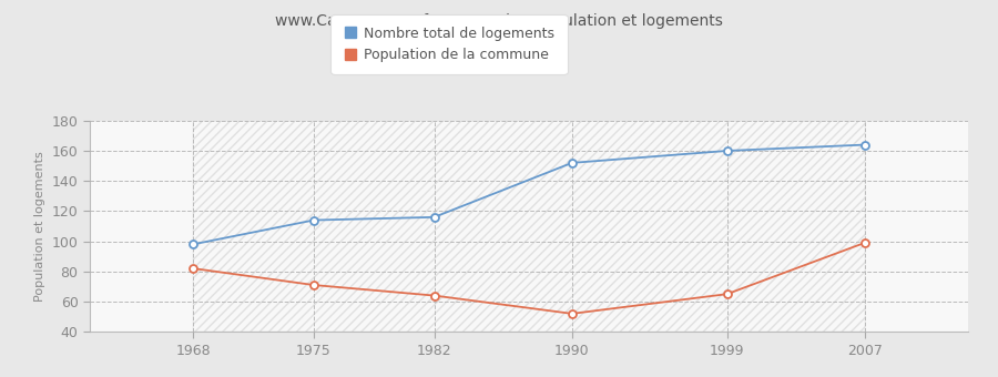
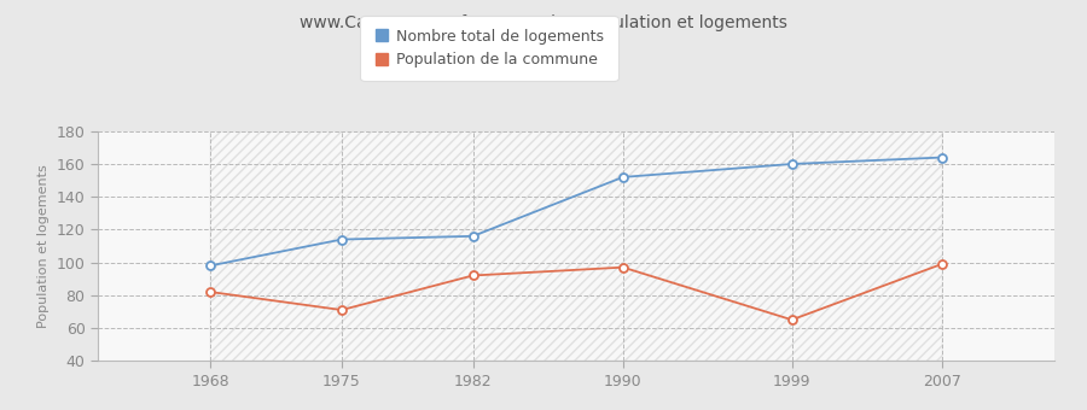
Population de la commune/1982: 64 -> 92
Population de la commune/1990: 52 -> 97
